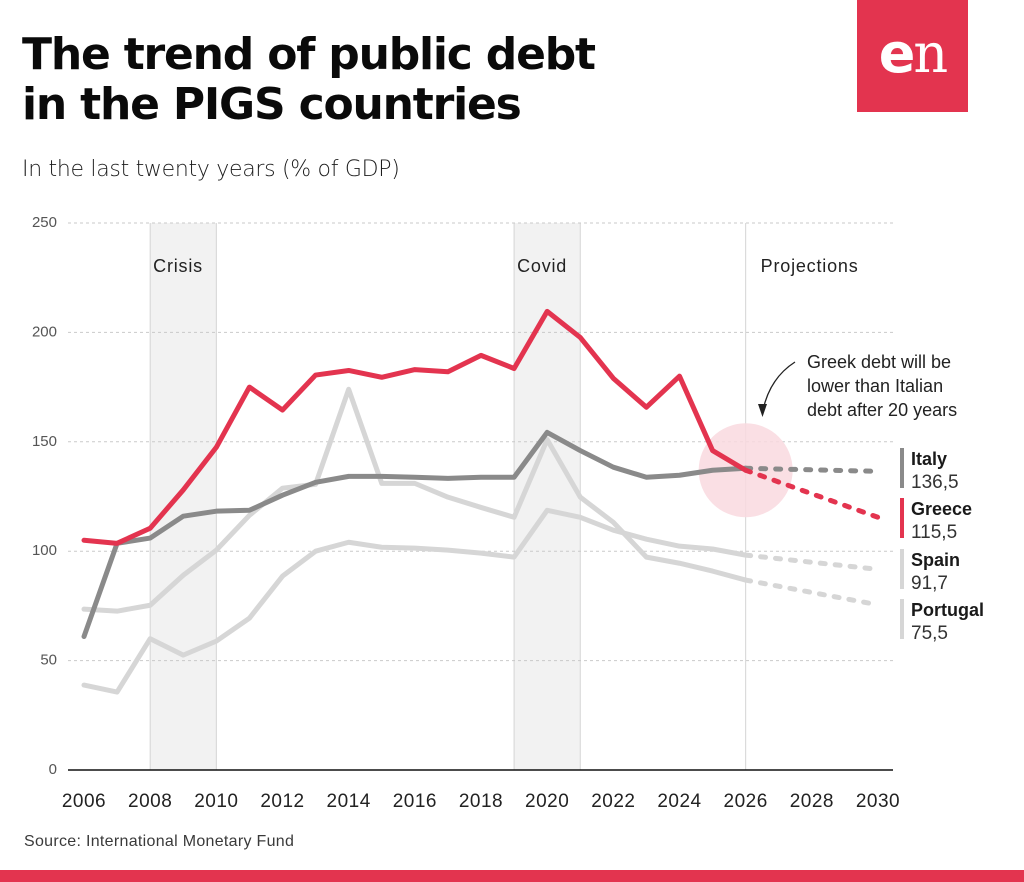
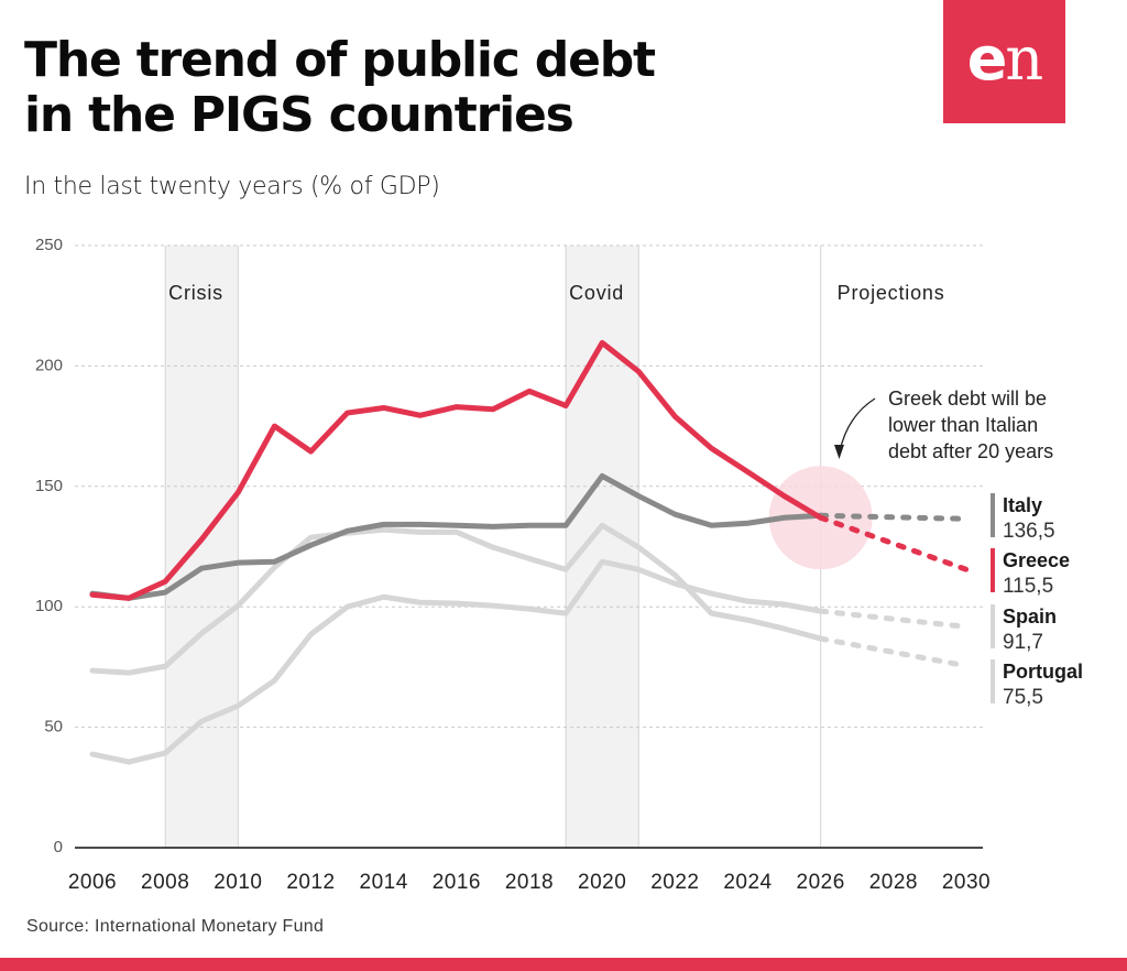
Italy/2006: 61 -> 106
Spain/2008: 60 -> 39
Portugal/2014: 174 -> 132
Portugal/2020: 151 -> 134
Greece/2024: 180 -> 156
